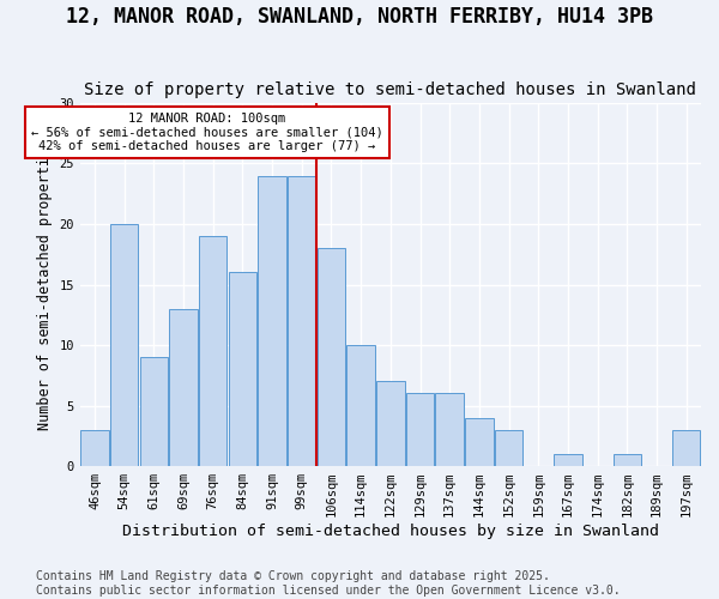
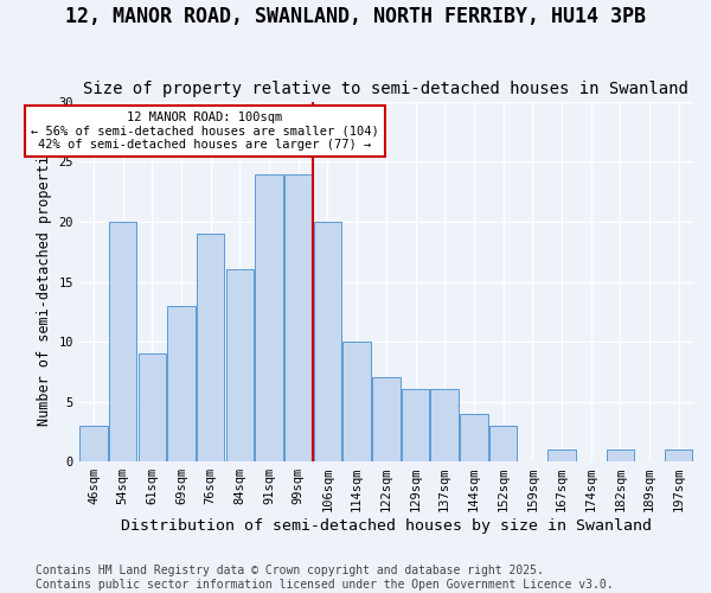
106sqm: 18 -> 20
197sqm: 3 -> 1
